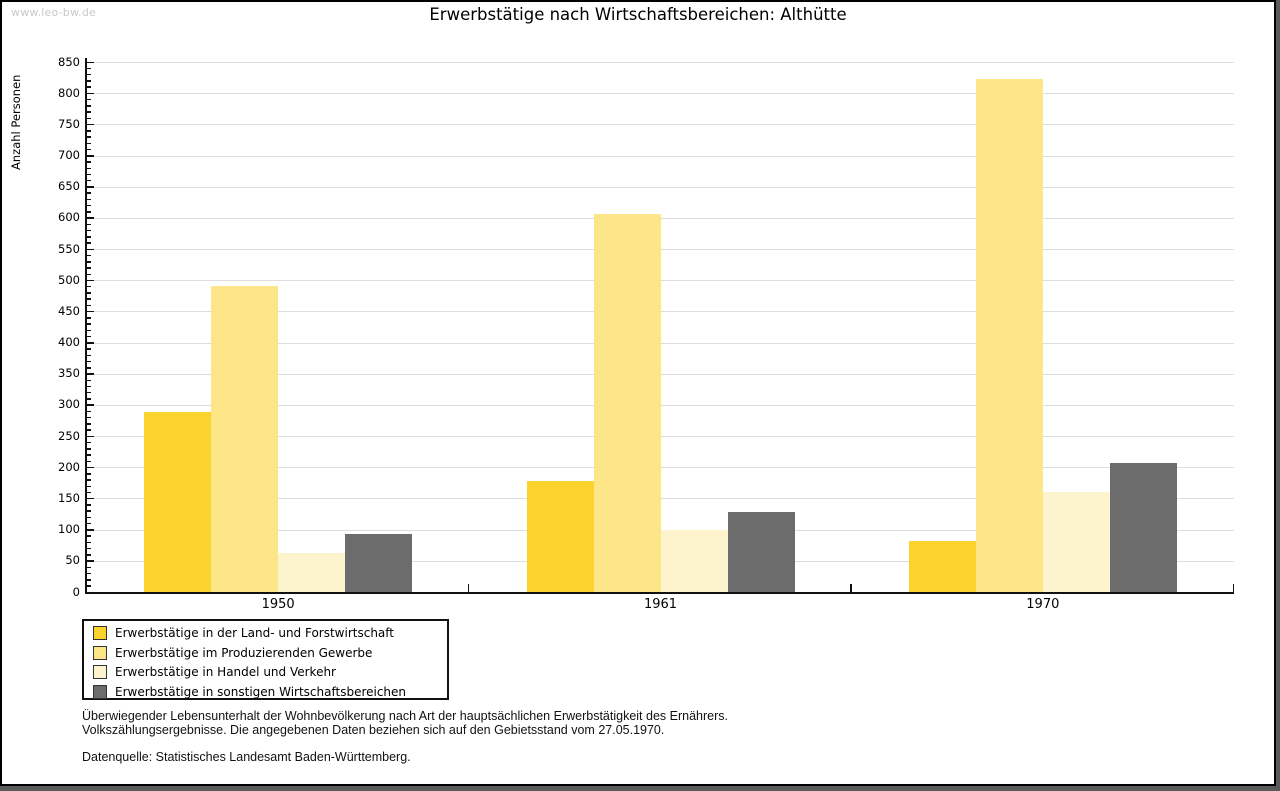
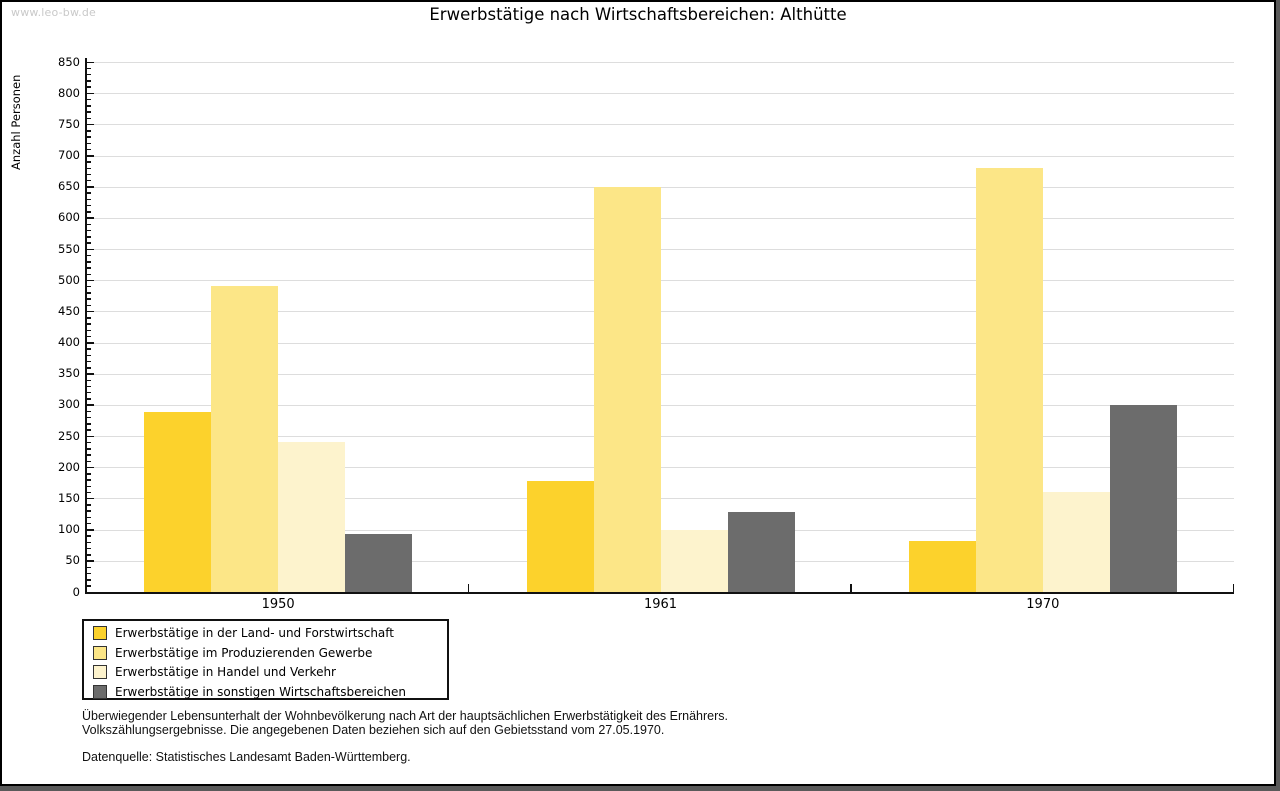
Erwerbstätige in Handel und Verkehr/1950: 60 -> 240
Erwerbstätige im Produzierenden Gewerbe/1961: 610 -> 650
Erwerbstätige im Produzierenden Gewerbe/1970: 820 -> 680
Erwerbstätige in sonstigen Wirtschaftsbereichen/1970: 210 -> 300
